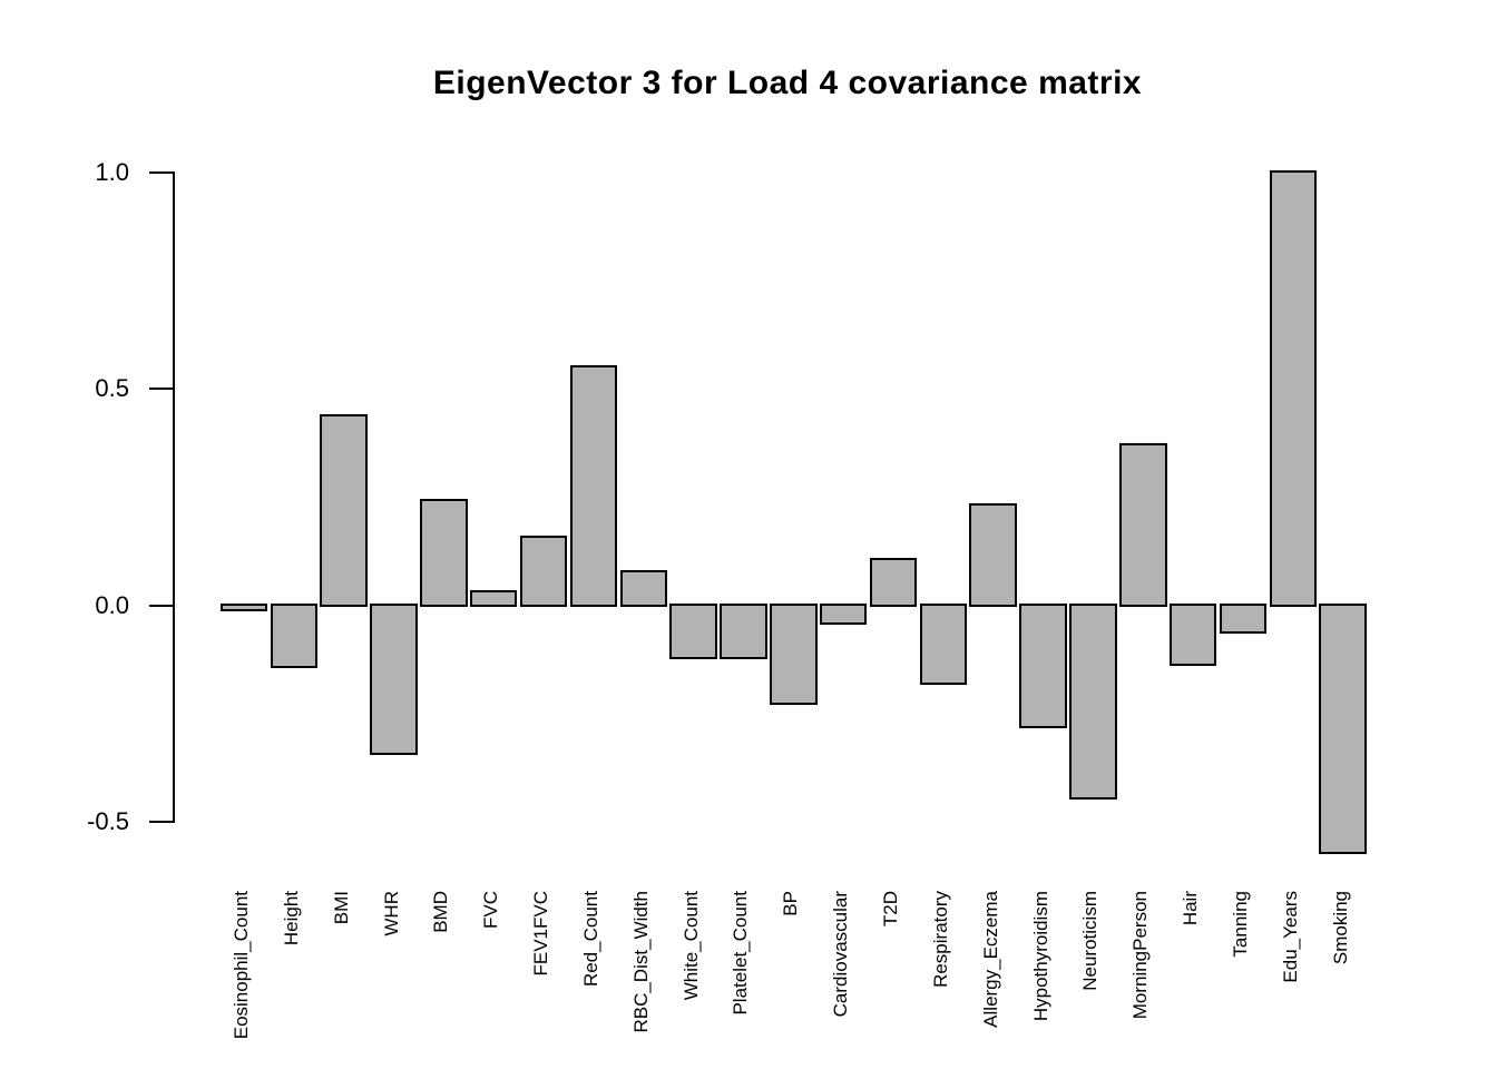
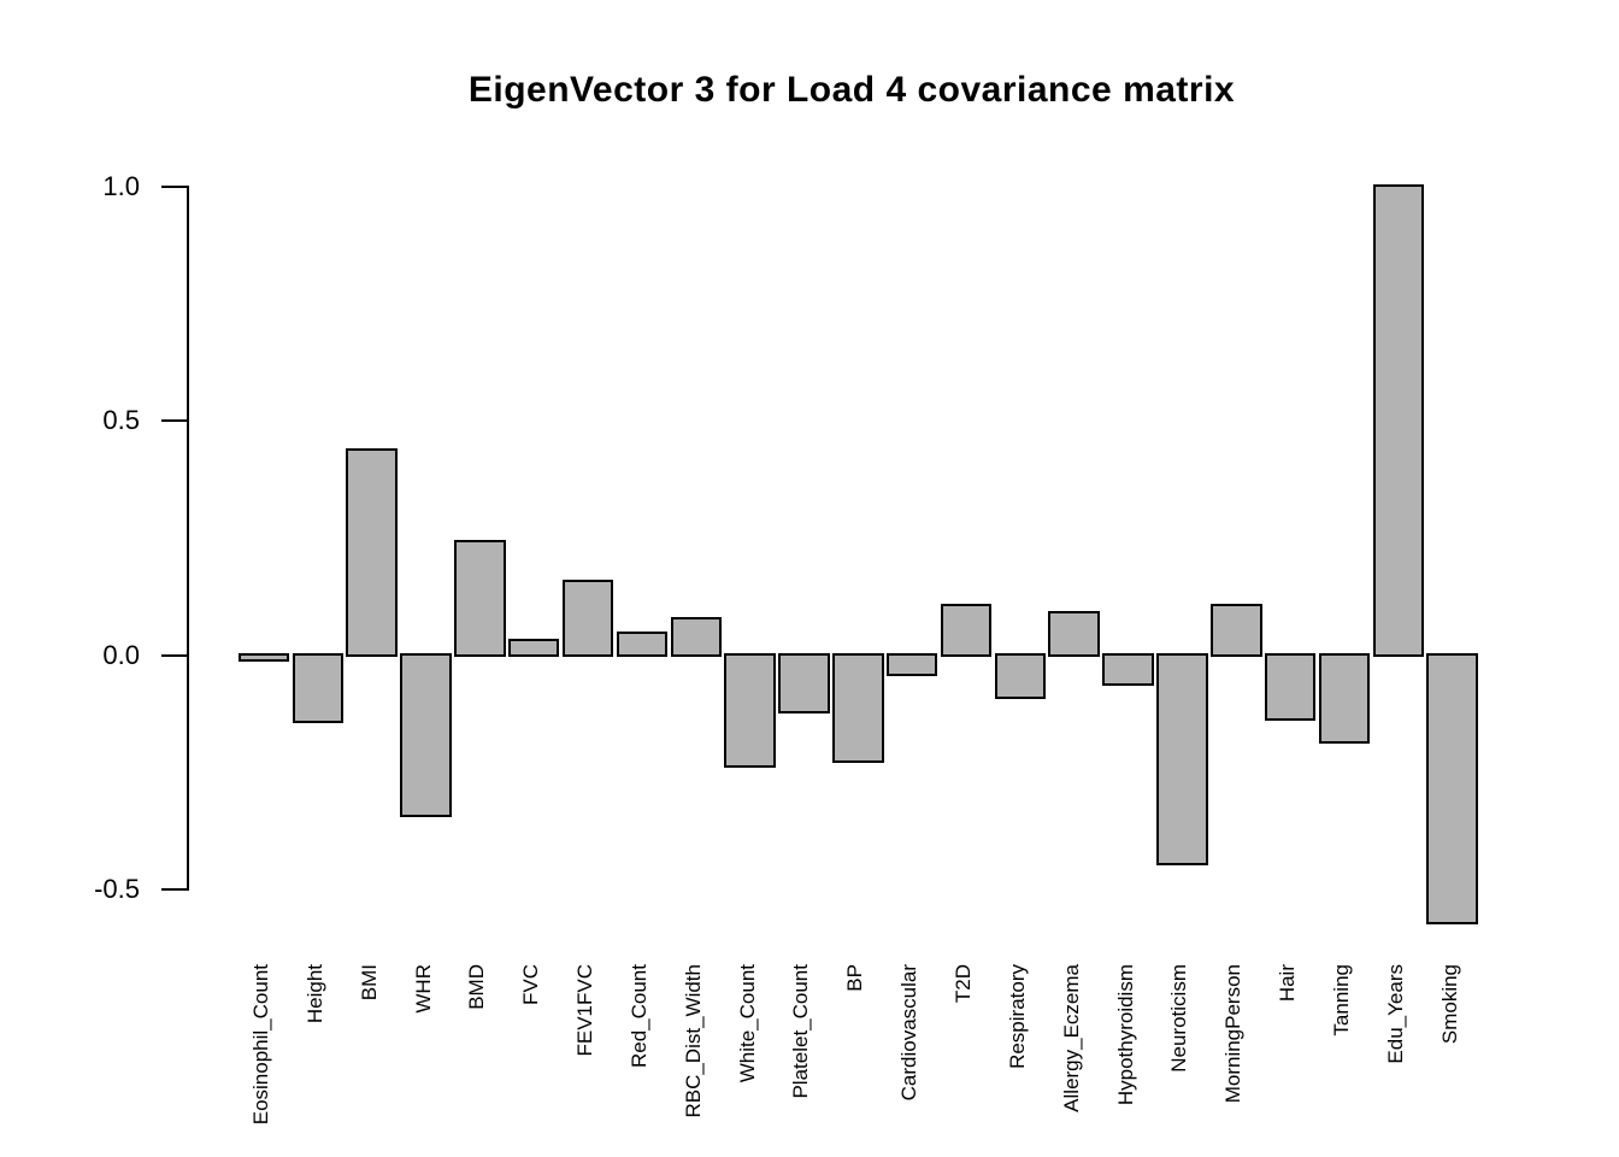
Red_Count: 0.55 -> 0.04
White_Count: -0.12 -> -0.23
Respiratory: -0.18 -> -0.09
Allergy_Eczema: 0.23 -> 0.09
Hypothyroidism: -0.28 -> -0.06
MorningPerson: 0.37 -> 0.10
Tanning: -0.06 -> -0.18
